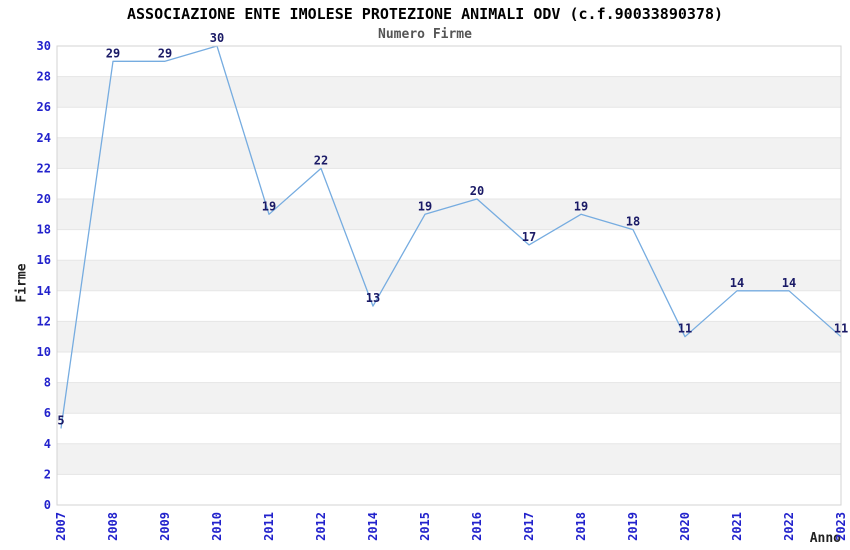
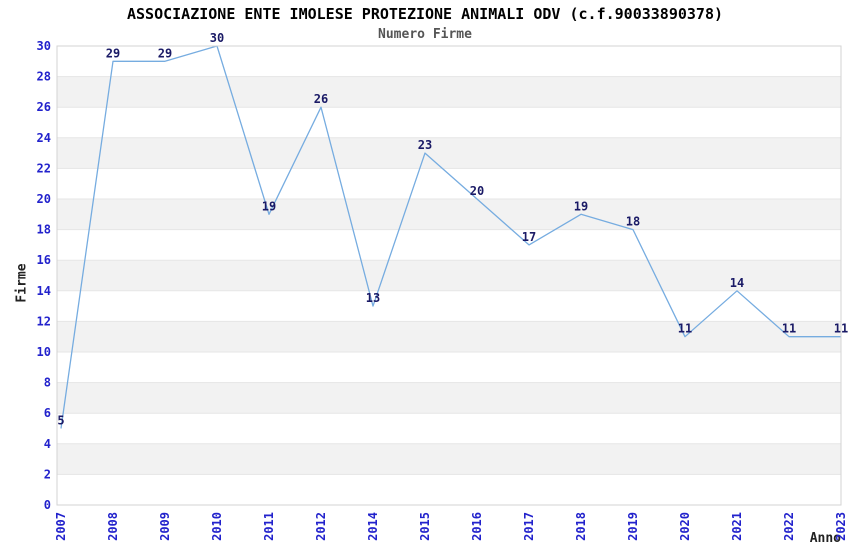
2012: 22 -> 26
2015: 19 -> 23
2022: 14 -> 11
